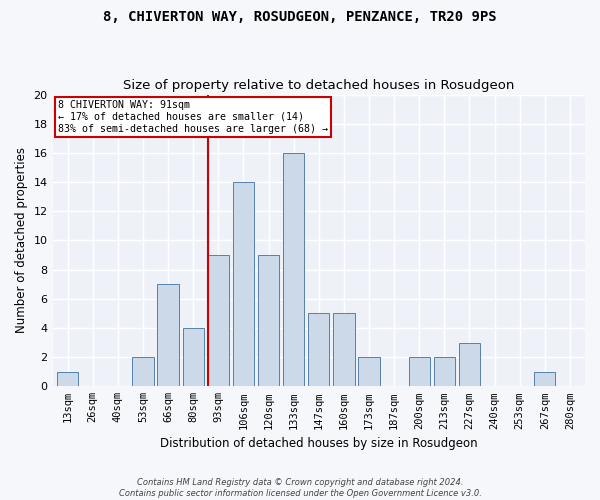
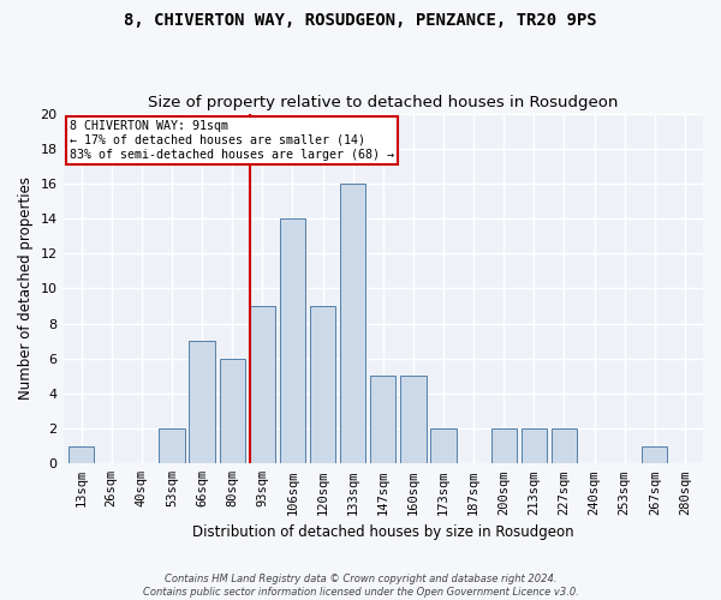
80sqm: 4 -> 6
227sqm: 3 -> 2
